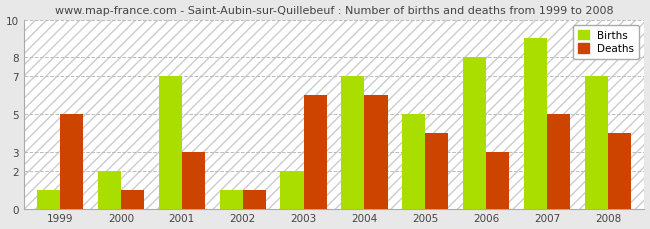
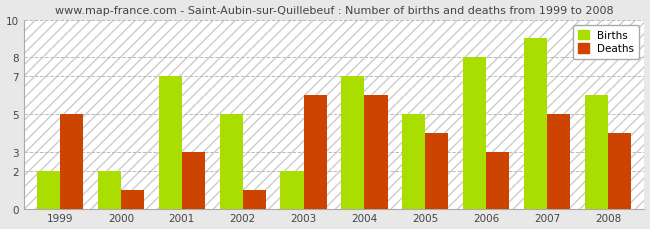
Births/1999: 1 -> 2
Births/2002: 1 -> 5
Births/2008: 7 -> 6
